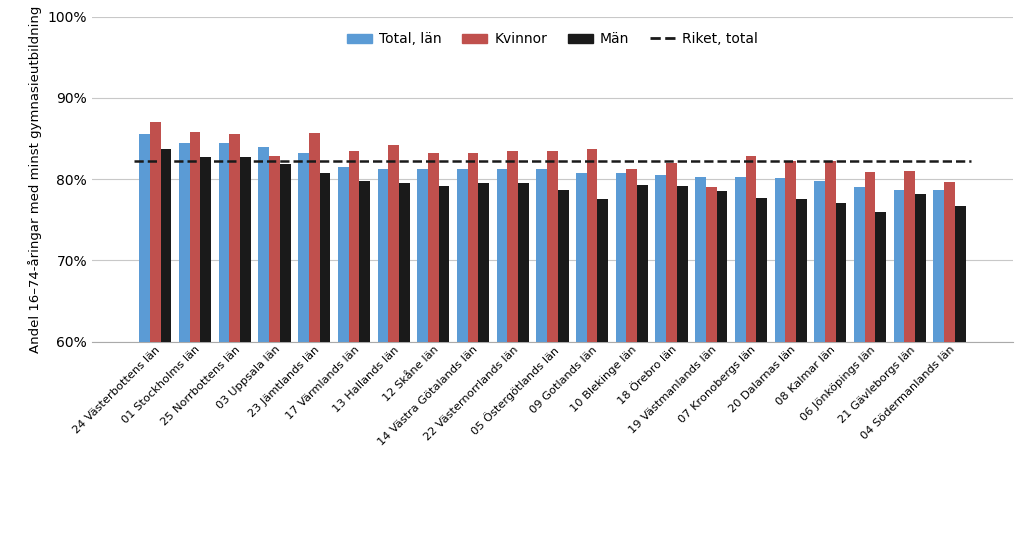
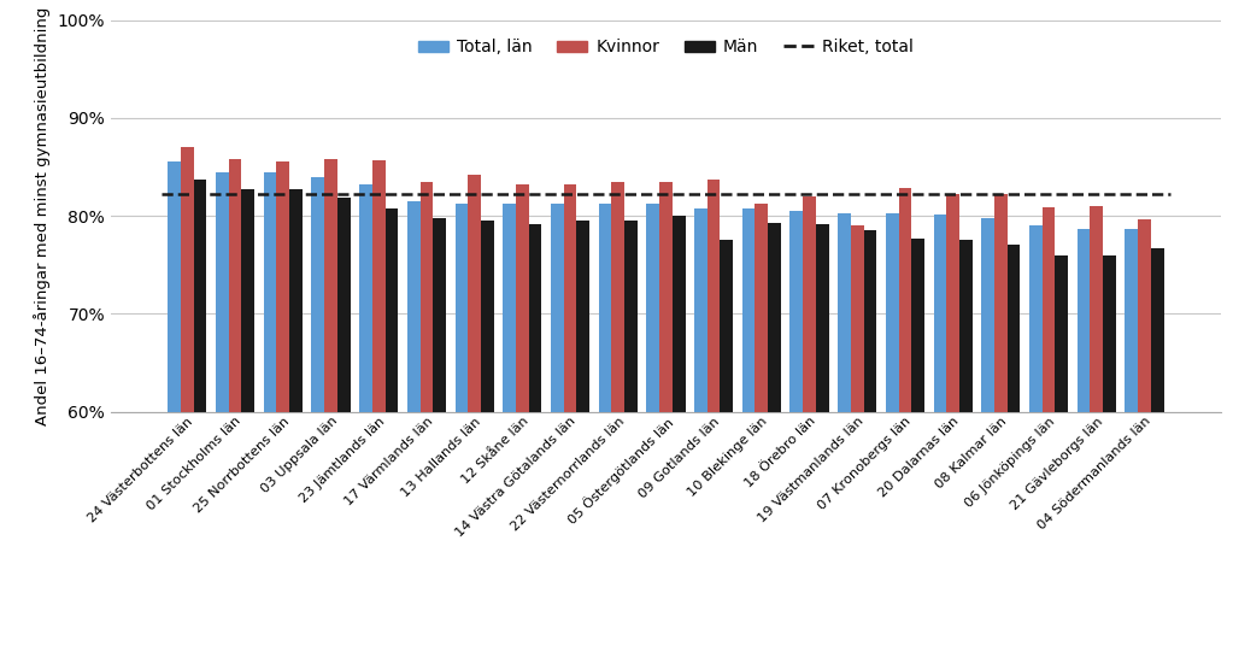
Kvinnor/03 Uppsala län: 82.8% -> 85.8%
Män/05 Östergötlands län: 78.6% -> 80.0%
Män/21 Gävleborgs län: 78.2% -> 76.0%
